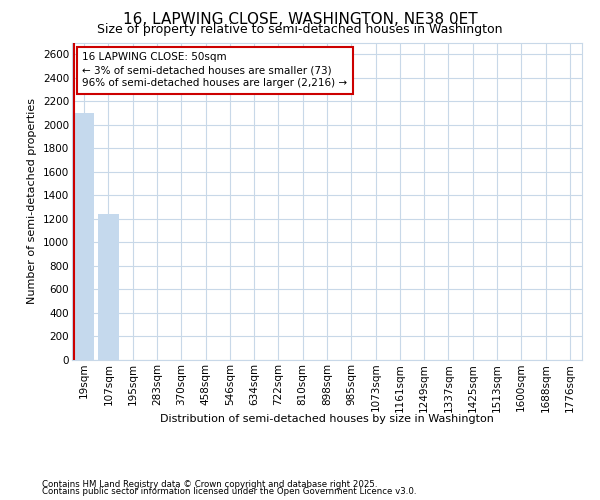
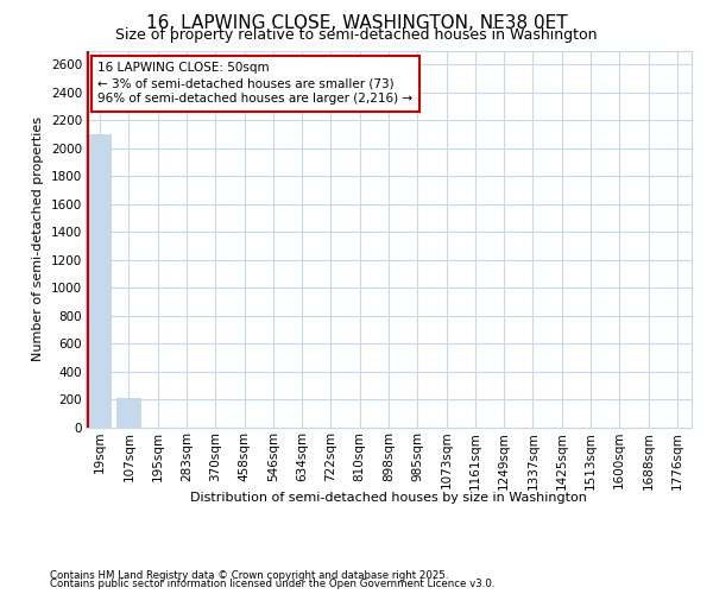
107sqm: 1240 -> 210
